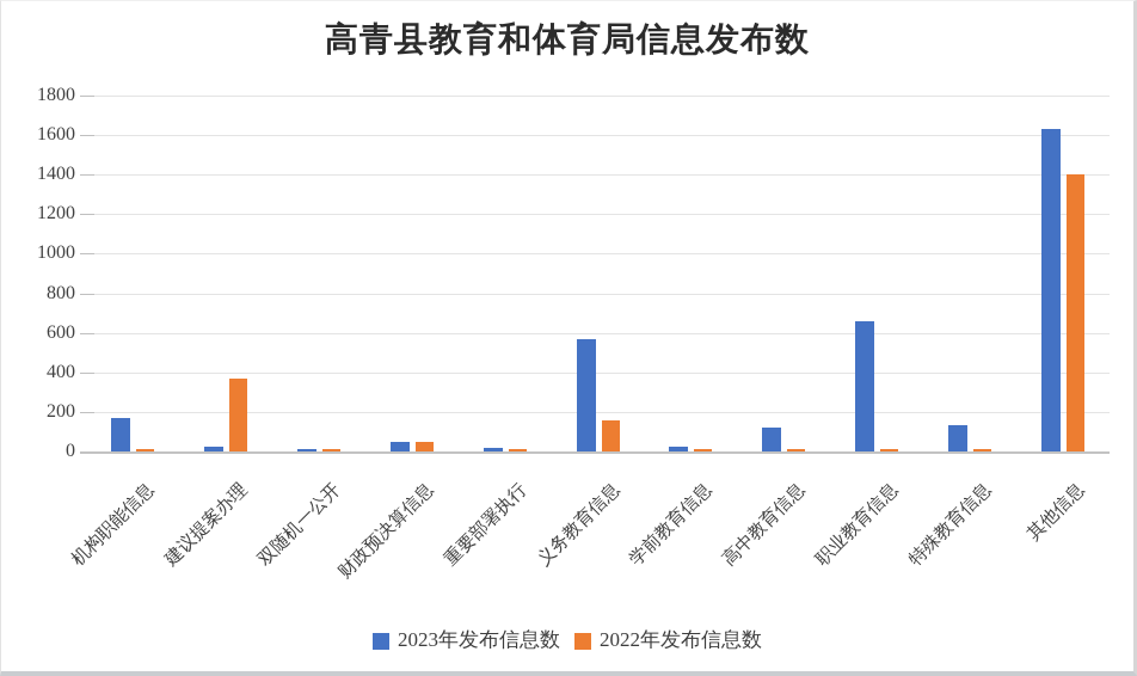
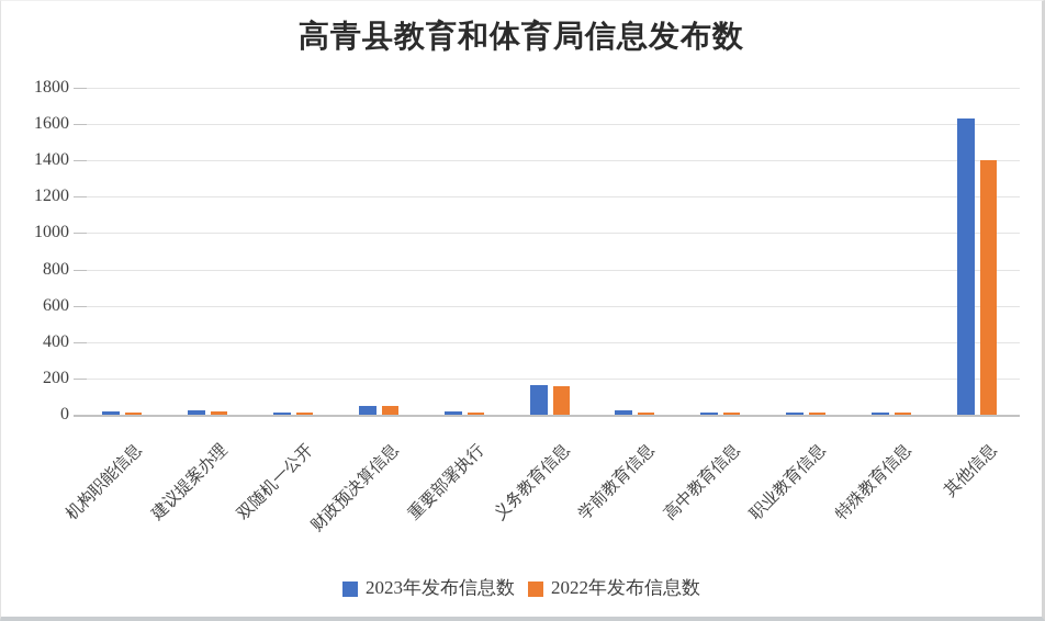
2023年发布信息数/机构职能信息: 170 -> 20
2022年发布信息数/建议提案办理: 370 -> 20
2023年发布信息数/义务教育信息: 570 -> 160
2023年发布信息数/高中教育信息: 120 -> 20
2023年发布信息数/职业教育信息: 660 -> 20
2023年发布信息数/特殊教育信息: 130 -> 10
